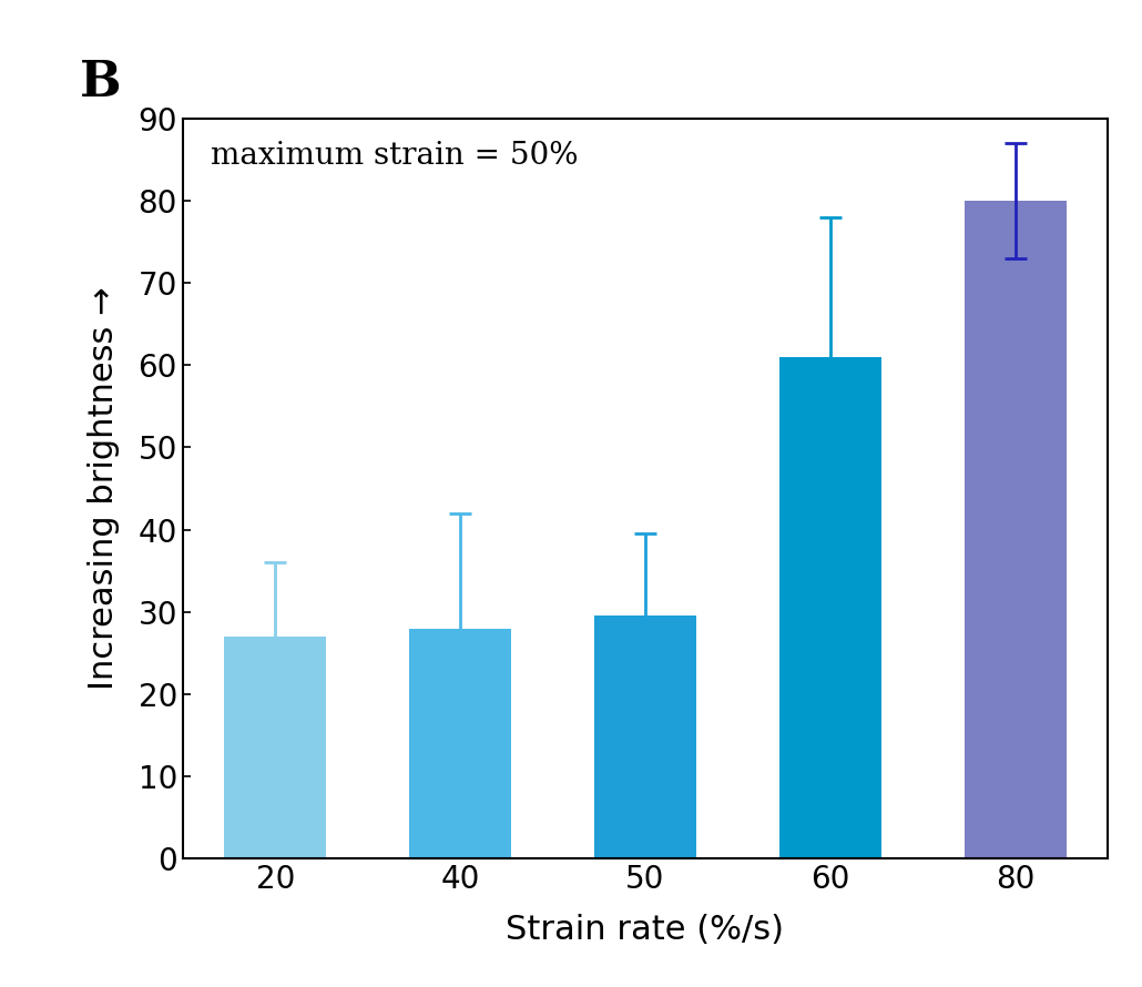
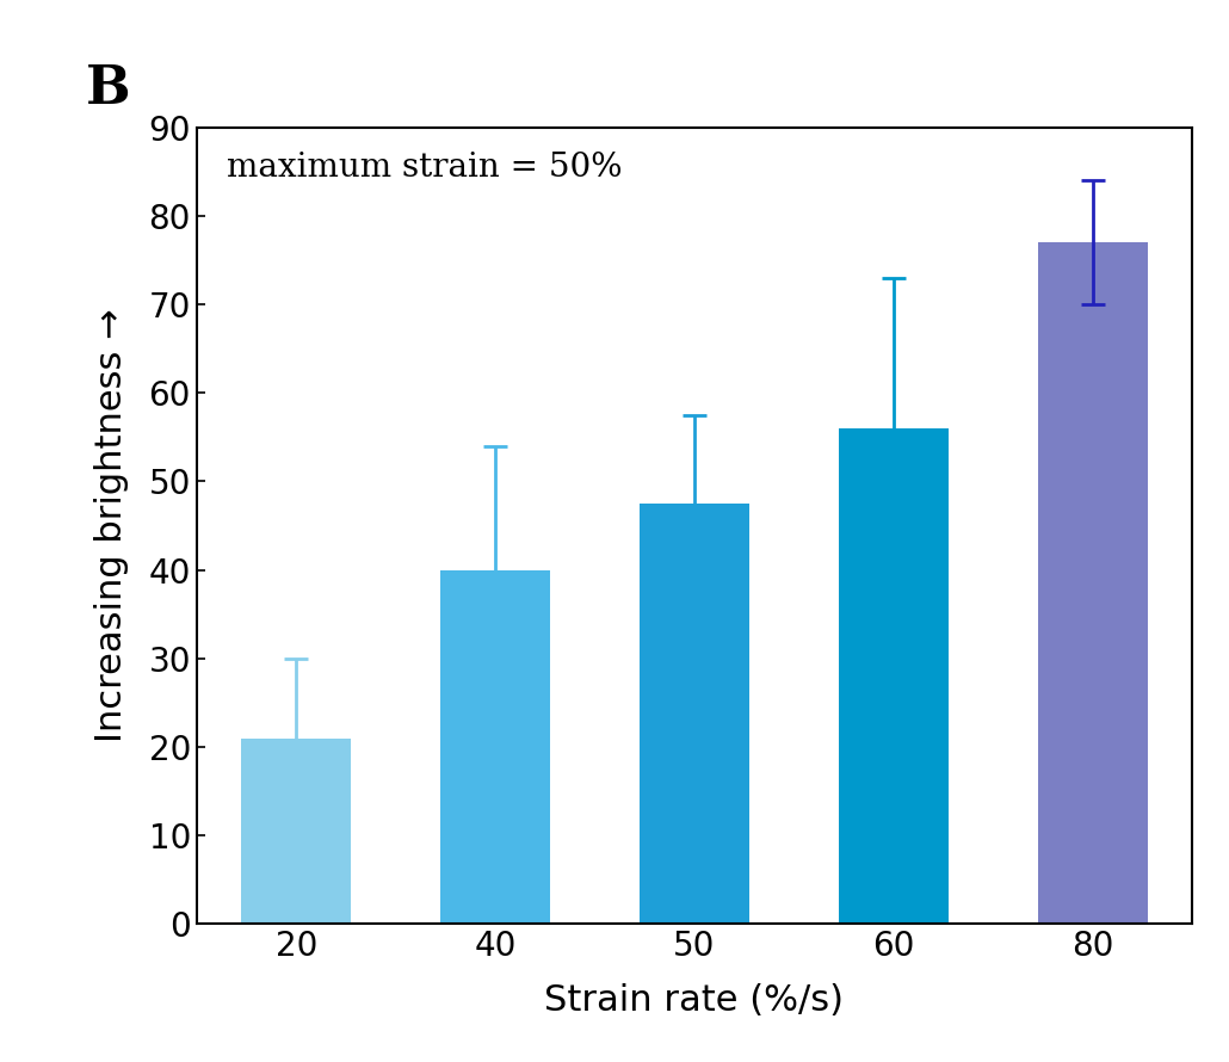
20: 27.0 -> 21.0
40: 28.0 -> 40.0
50: 29.6 -> 47.5
60: 61.0 -> 56.0
80: 80.0 -> 77.0
